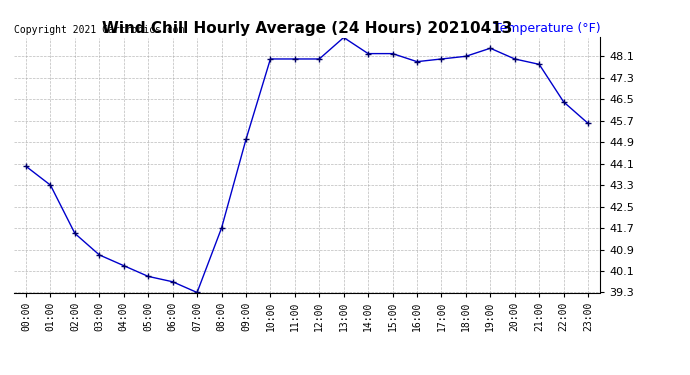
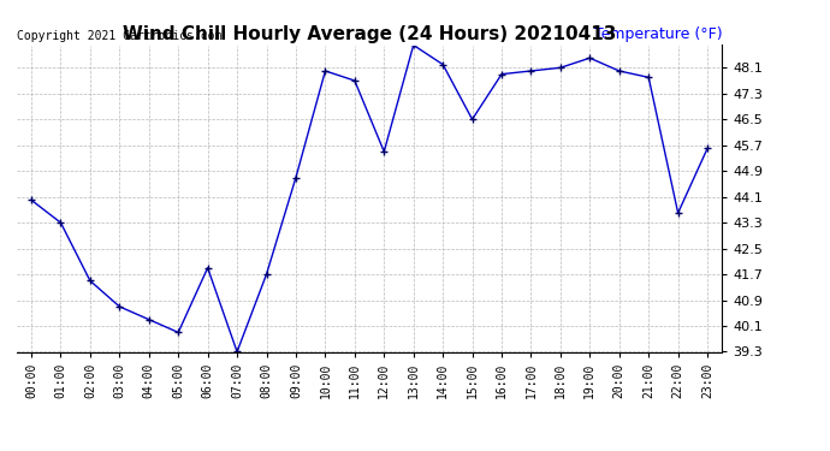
06:00: 39.7 -> 41.9
09:00: 45.0 -> 44.7
11:00: 48.0 -> 47.7
12:00: 48.0 -> 45.5
15:00: 48.2 -> 46.5
22:00: 46.4 -> 43.6
